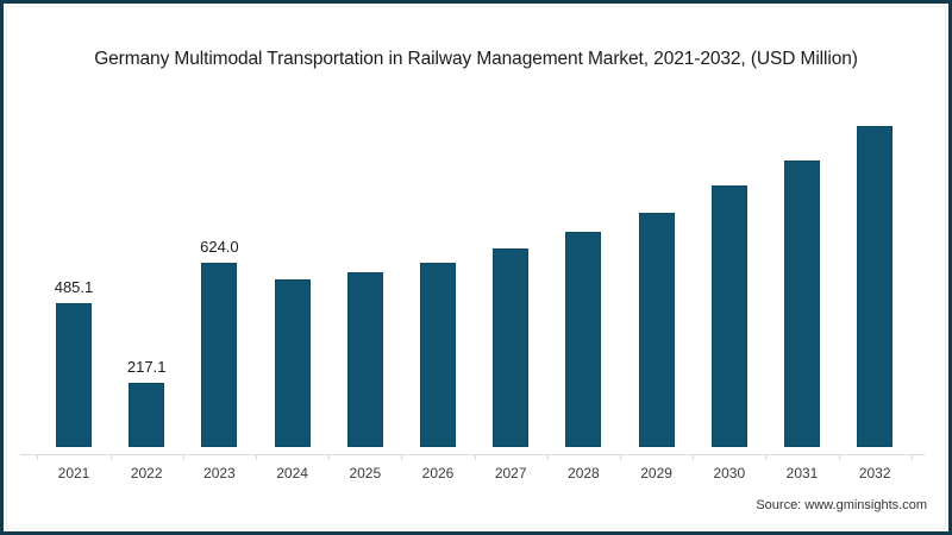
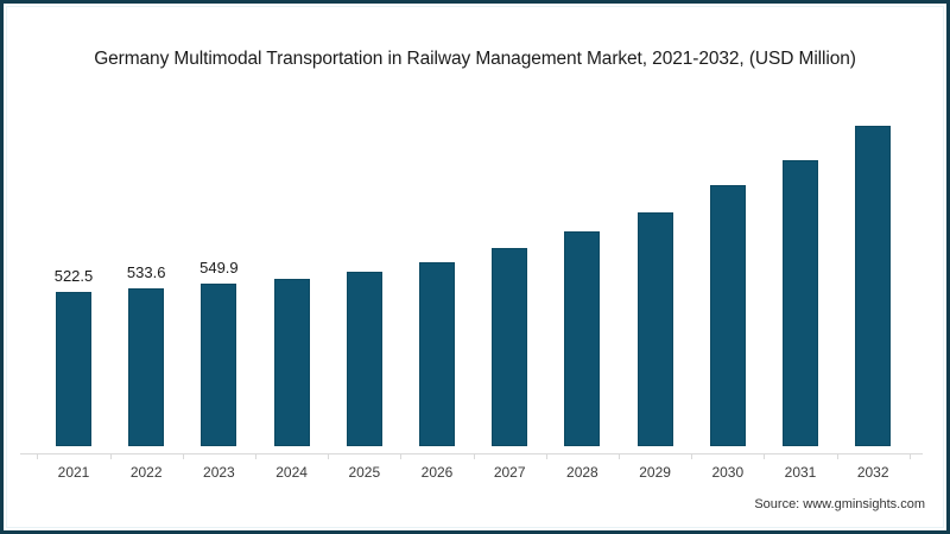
2021: 485.1 -> 522.5
2022: 217.1 -> 533.6
2023: 624.0 -> 549.9
